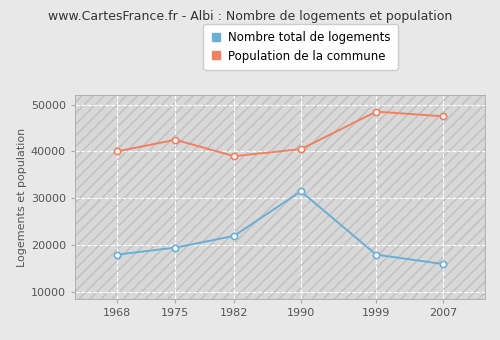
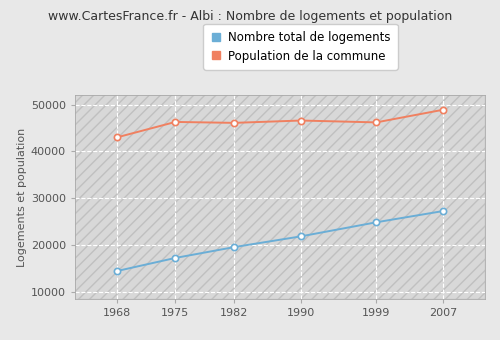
Nombre total de logements/1968: 18000 -> 14500
Population de la commune/1968: 40000 -> 43000
Nombre total de logements/1975: 19500 -> 17300
Population de la commune/1975: 42500 -> 46300
Nombre total de logements/1982: 22000 -> 19600
Population de la commune/1982: 39000 -> 46100
Nombre total de logements/1990: 31500 -> 21900
Population de la commune/1990: 40500 -> 46600
Nombre total de logements/1999: 18000 -> 24900
Population de la commune/1999: 48500 -> 46200
Nombre total de logements/2007: 16000 -> 27300
Population de la commune/2007: 47500 -> 48900
